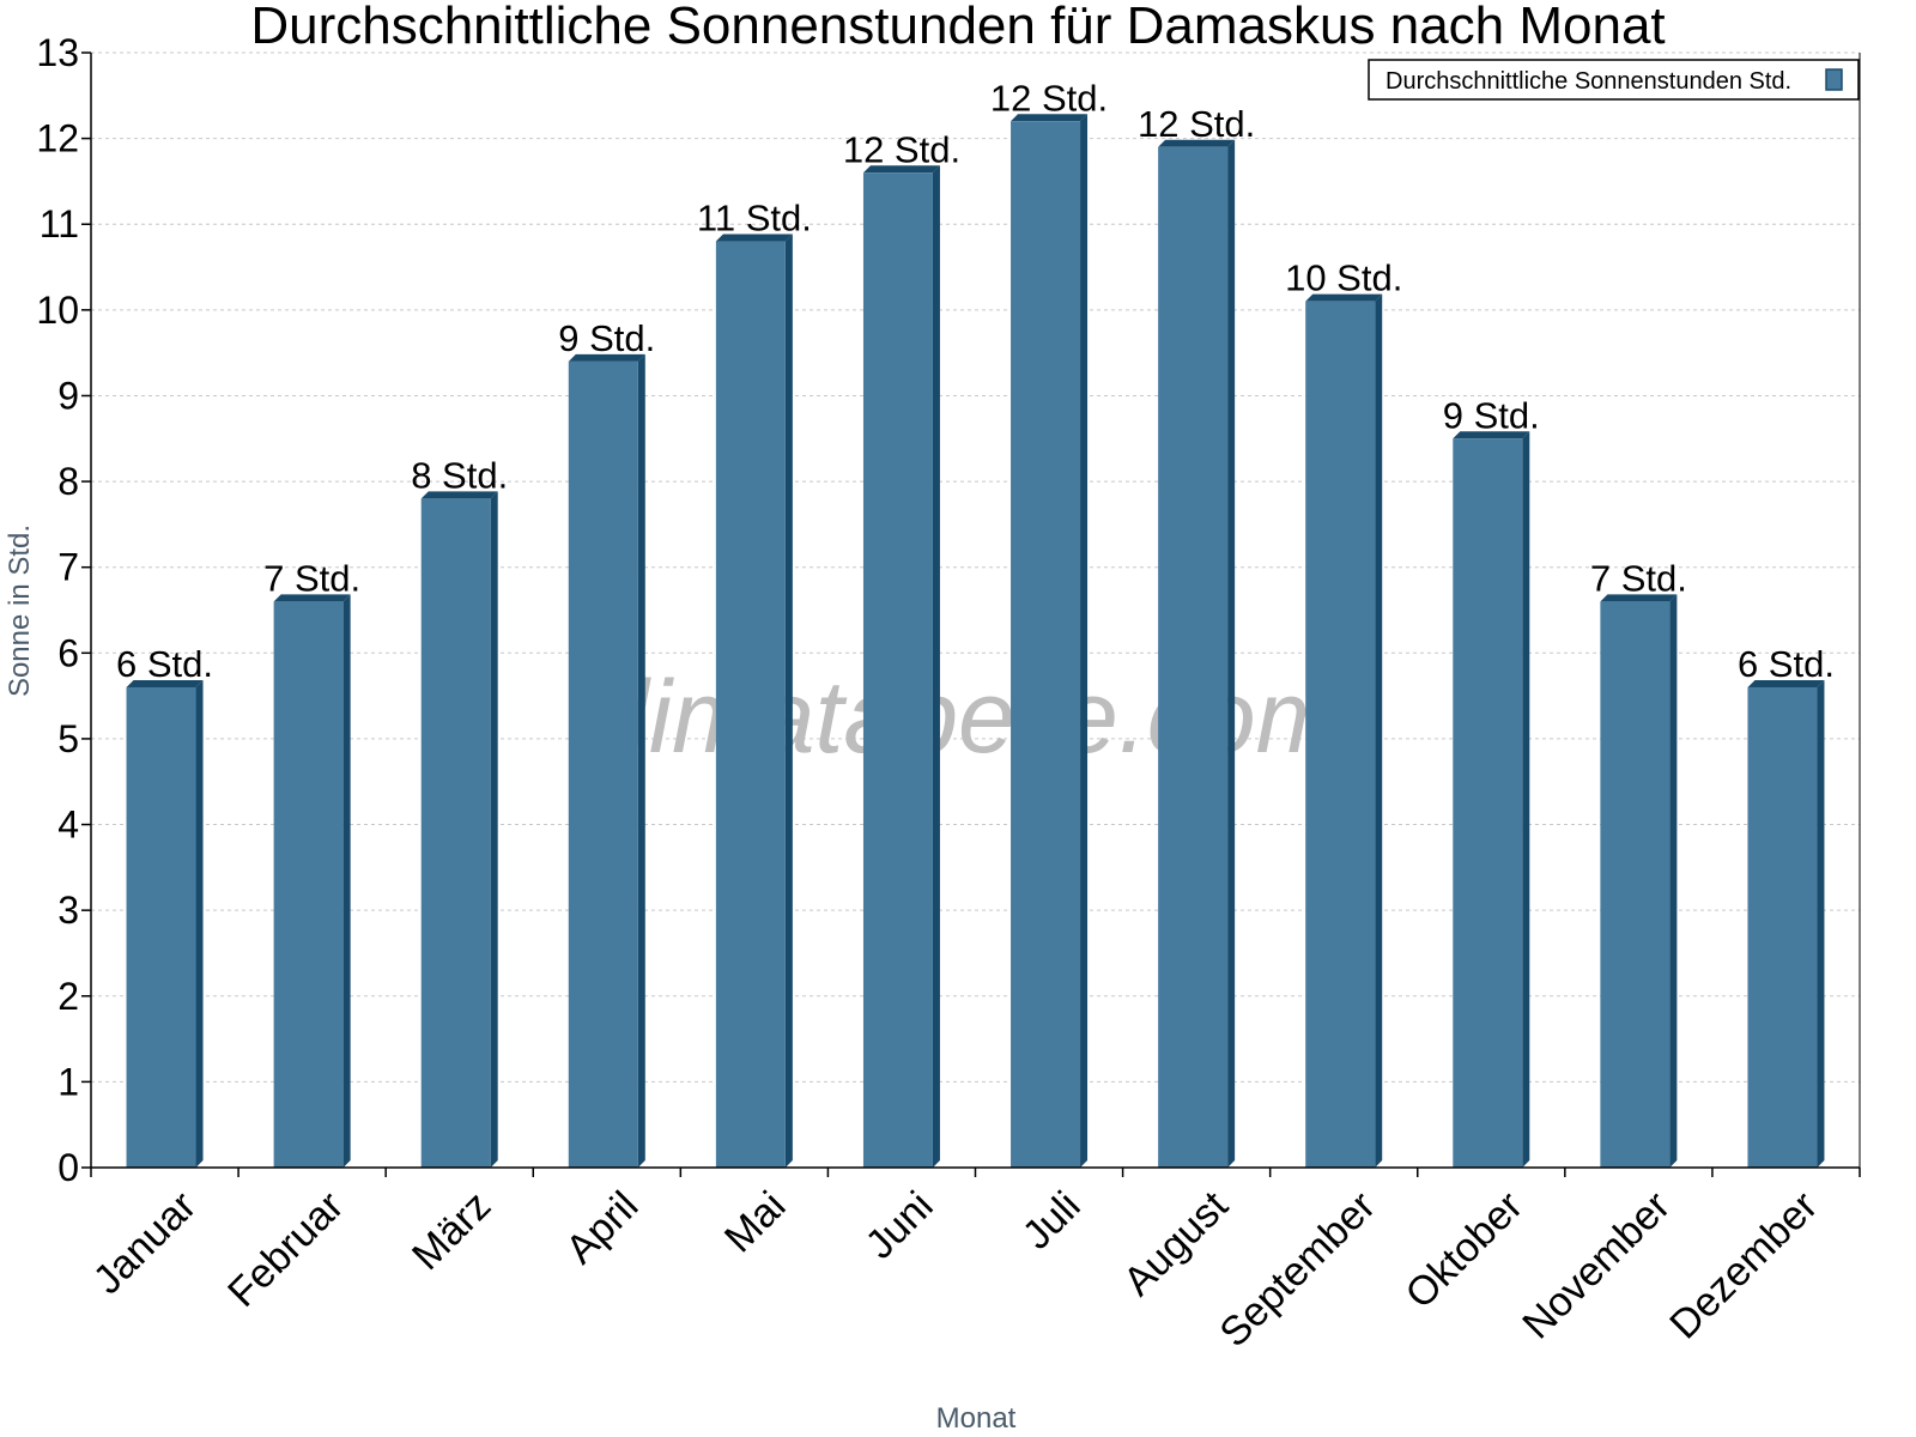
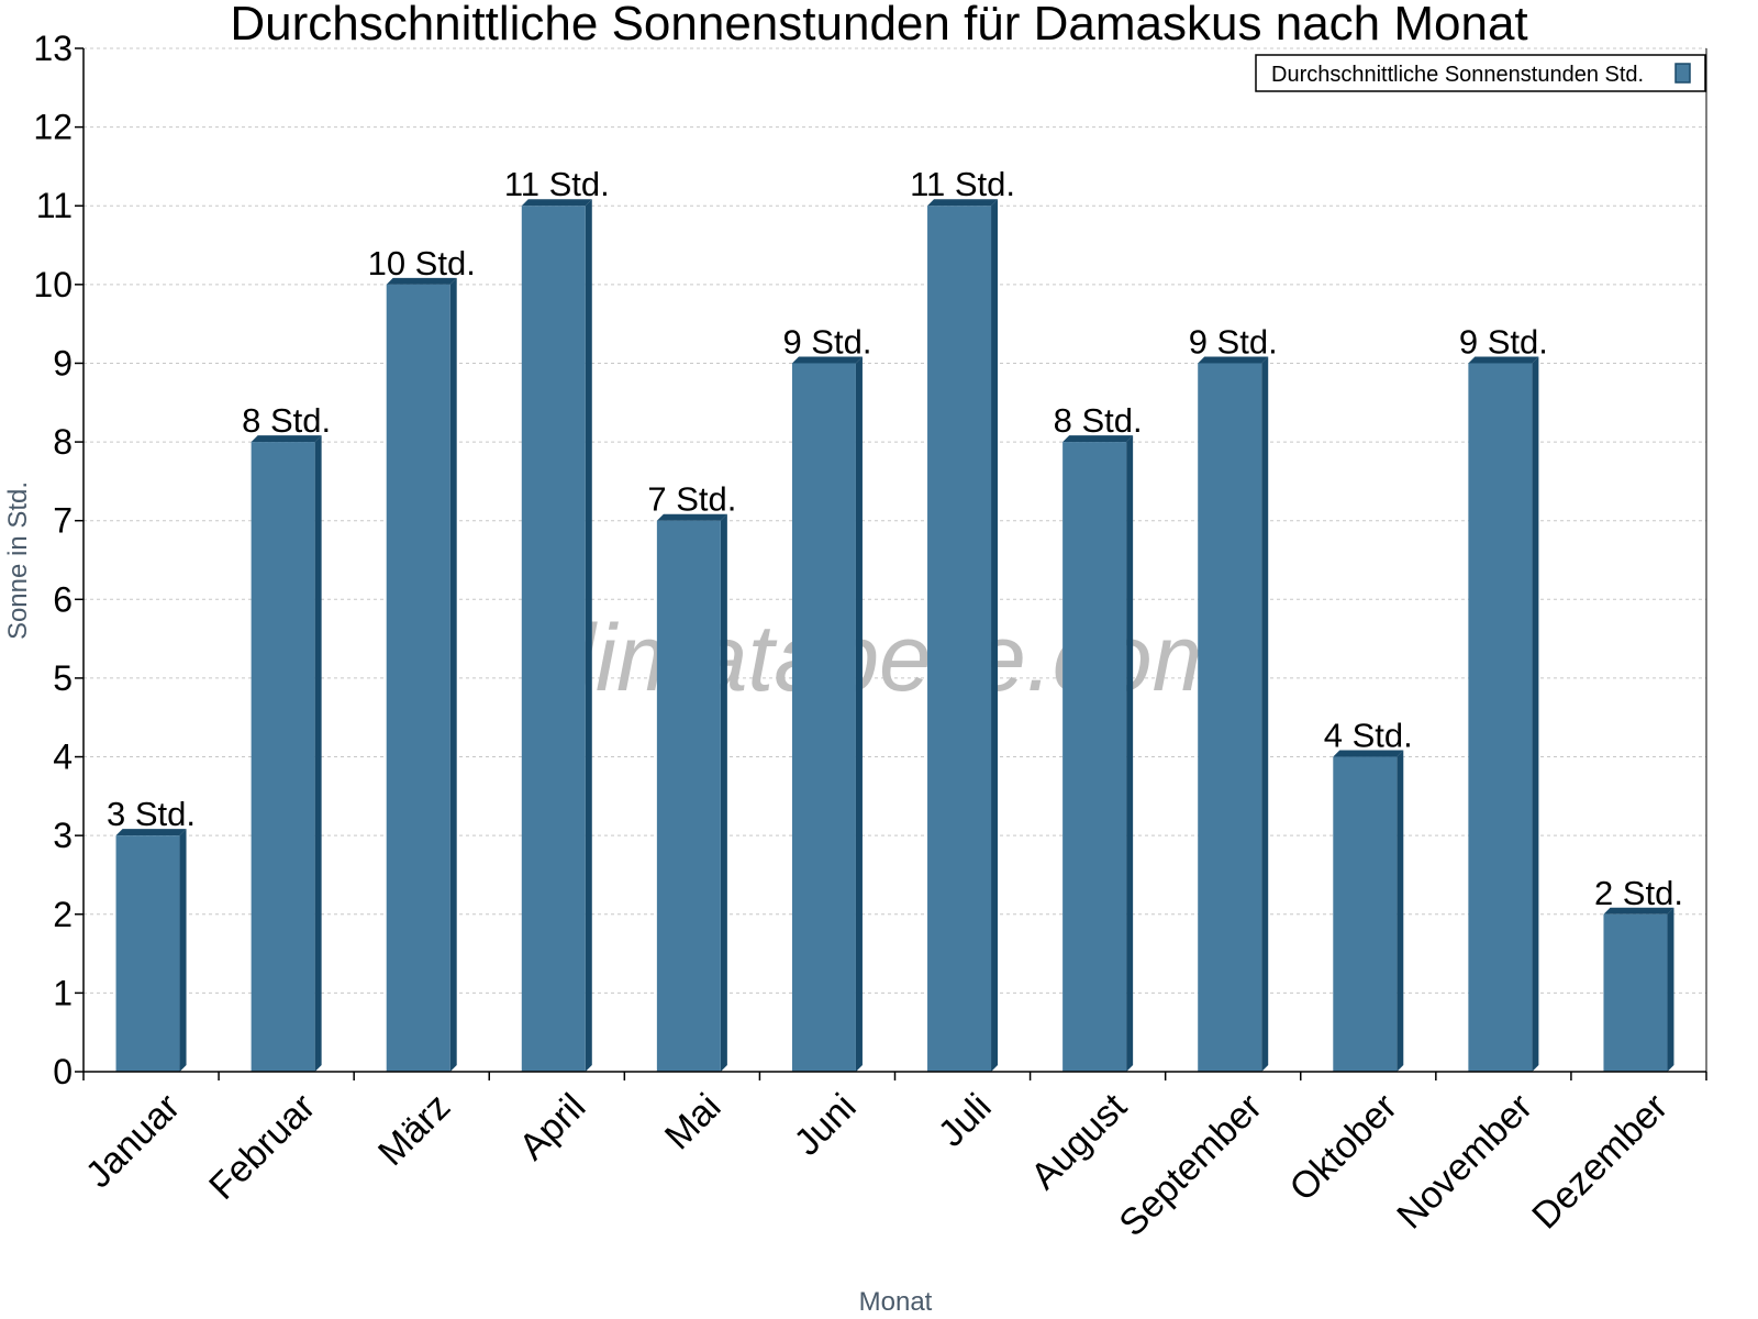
Januar: 6 -> 3
Februar: 7 -> 8
März: 8 -> 10
April: 9 -> 11
Mai: 11 -> 7
Juni: 12 -> 9
Juli: 12 -> 11
August: 12 -> 8
September: 10 -> 9
Oktober: 9 -> 4
November: 7 -> 9
Dezember: 6 -> 2
